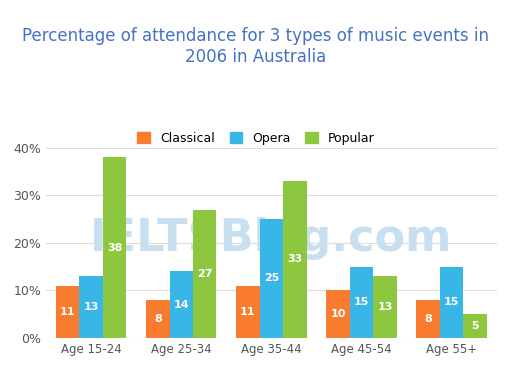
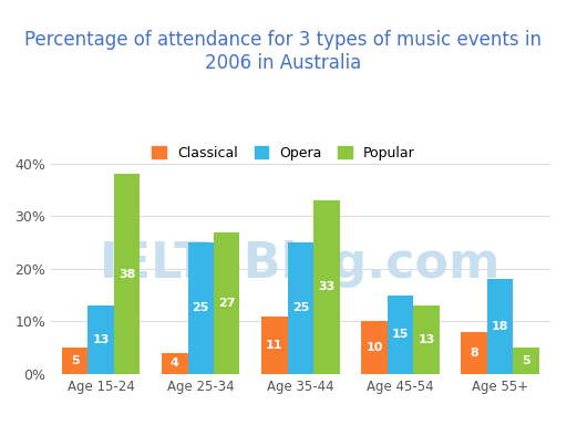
Classical/Age 15-24: 11 -> 5
Classical/Age 25-34: 8 -> 4
Opera/Age 25-34: 14 -> 25
Opera/Age 55+: 15 -> 18
